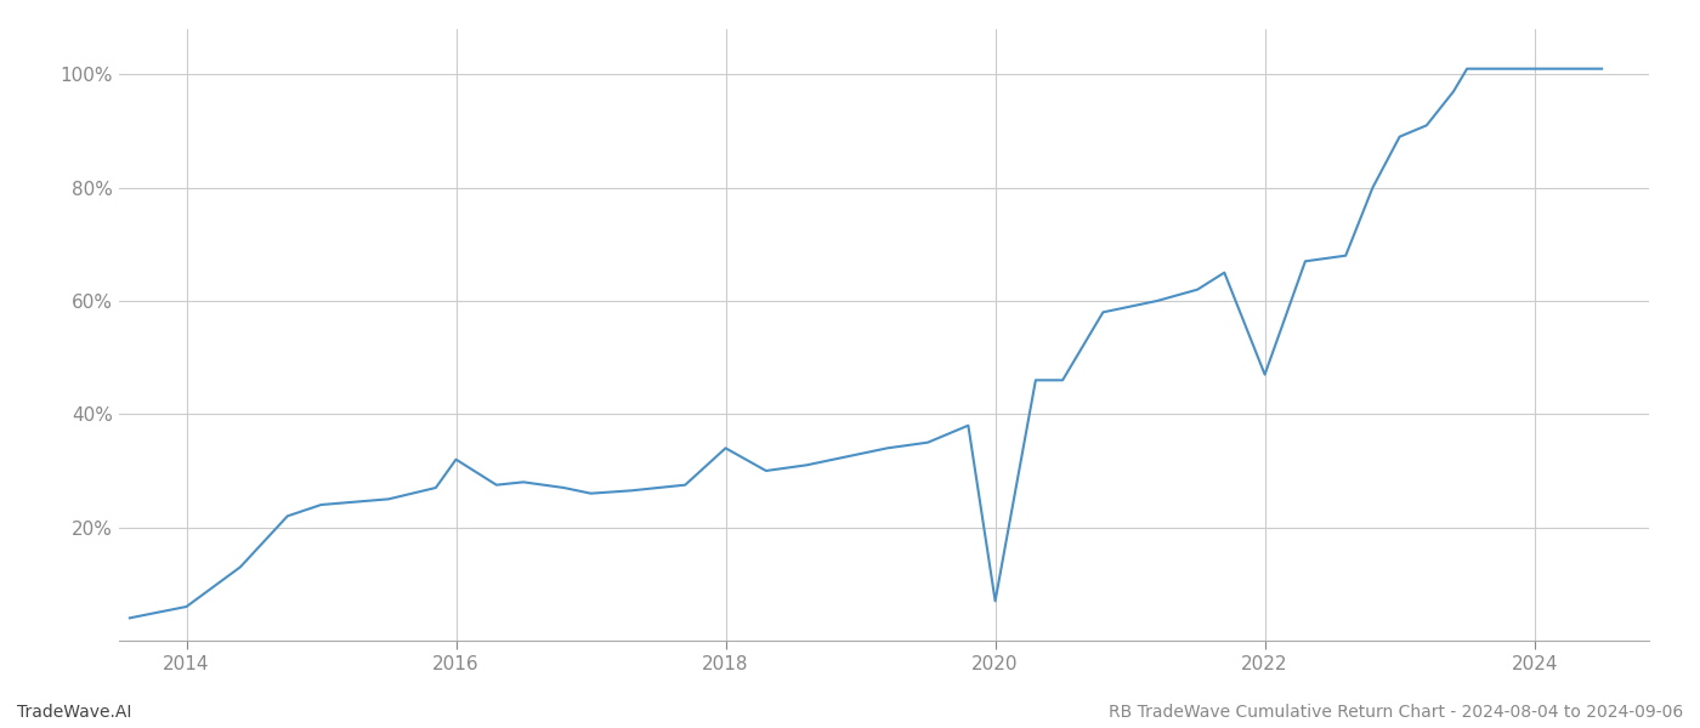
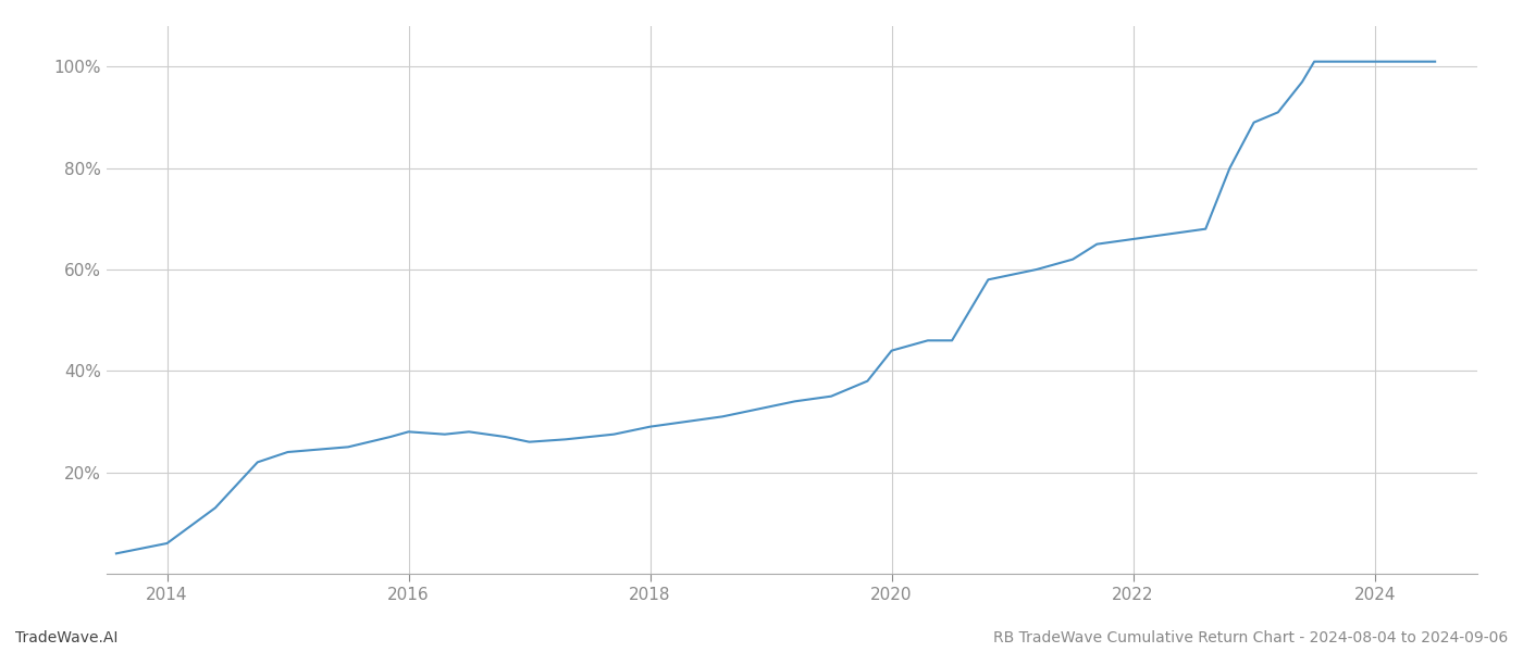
2016: 32.0% -> 28.0%
2018: 34.0% -> 29.0%
2020: 7.0% -> 44.0%
2022: 47.0% -> 66.0%
